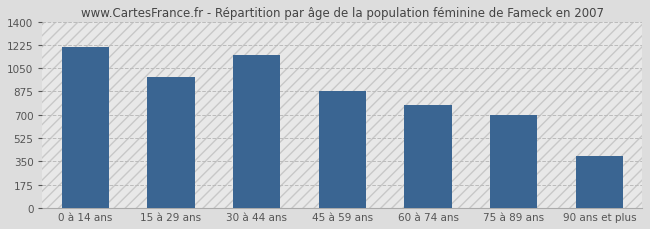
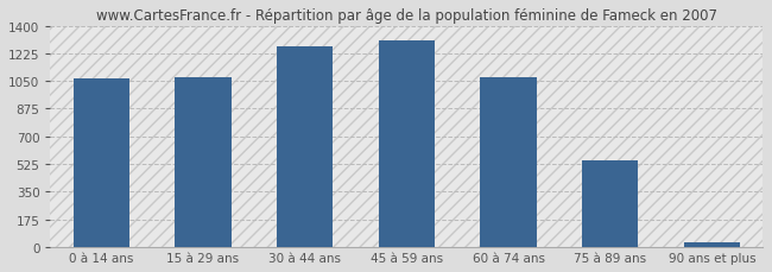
0 à 14 ans: 1210 -> 1060
15 à 29 ans: 980 -> 1080
30 à 44 ans: 1150 -> 1270
45 à 59 ans: 880 -> 1310
60 à 74 ans: 770 -> 1080
75 à 89 ans: 700 -> 550
90 ans et plus: 390 -> 30
